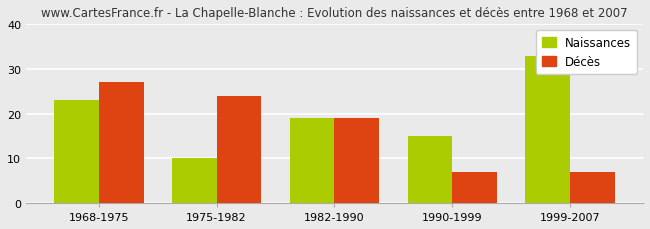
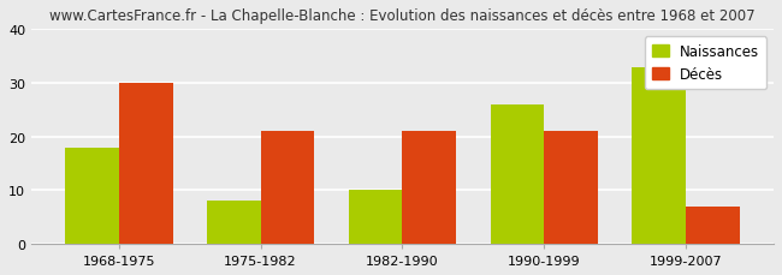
Naissances/1968-1975: 23 -> 18
Décès/1968-1975: 27 -> 30
Naissances/1975-1982: 10 -> 8
Décès/1975-1982: 24 -> 21
Naissances/1982-1990: 19 -> 10
Décès/1982-1990: 19 -> 21
Naissances/1990-1999: 15 -> 26
Décès/1990-1999: 7 -> 21
